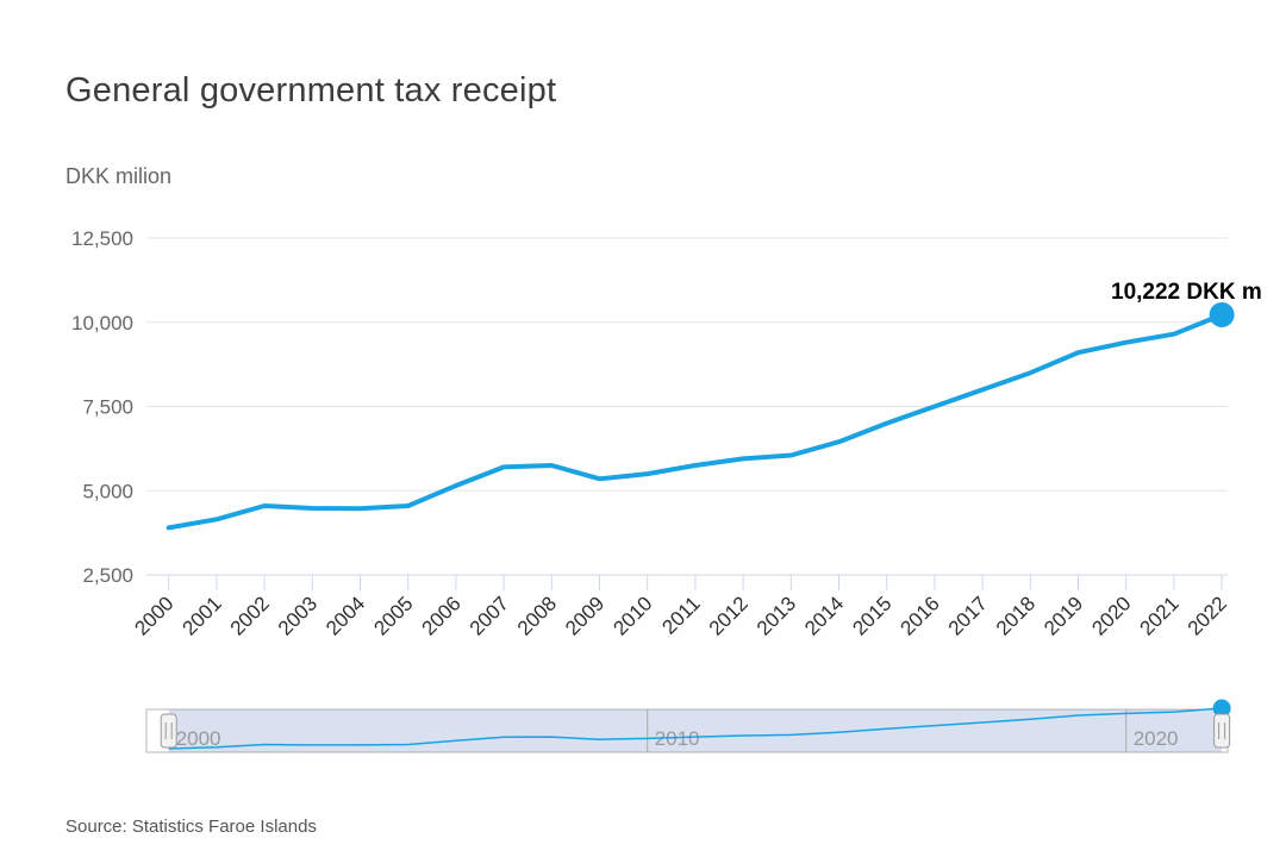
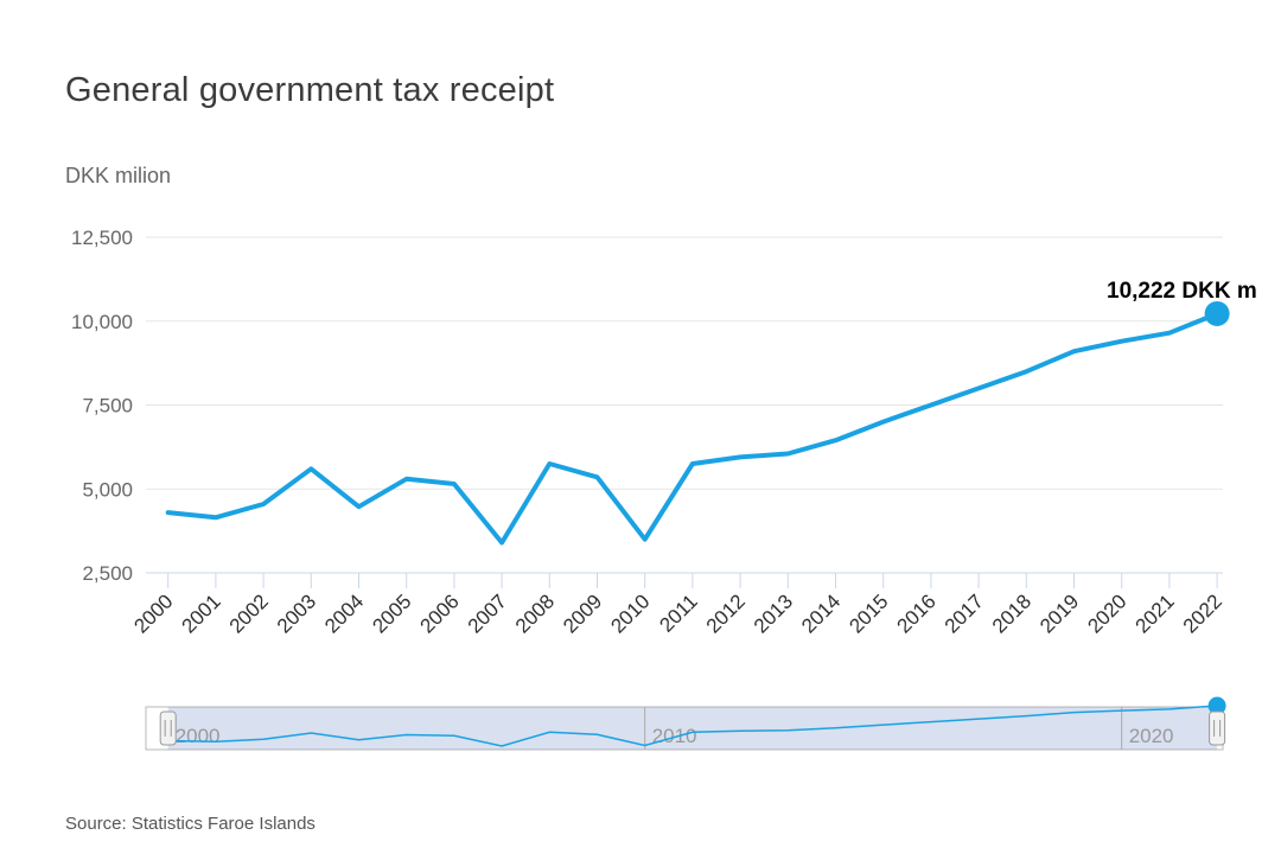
2000: 3900 -> 4300
2003: 4500 -> 5600
2005: 4600 -> 5300
2007: 5700 -> 3400
2010: 5500 -> 3500
